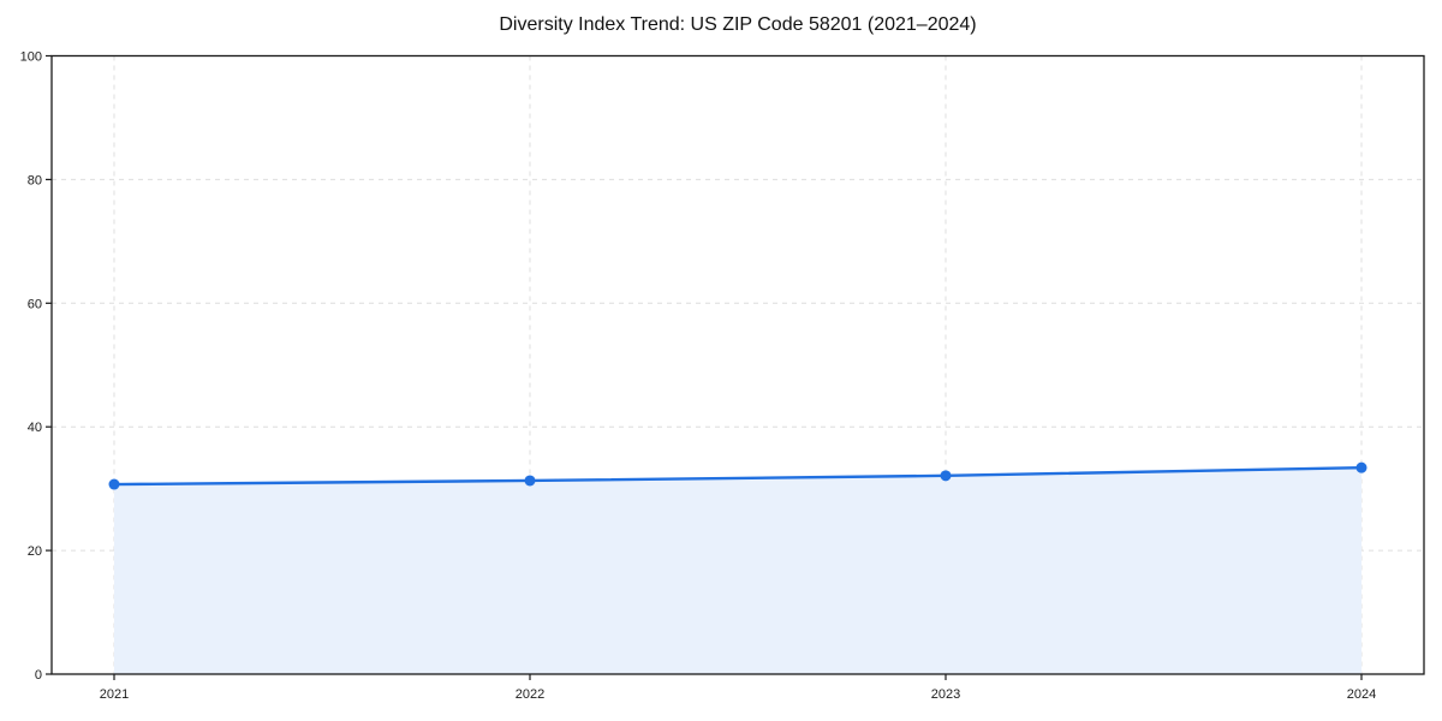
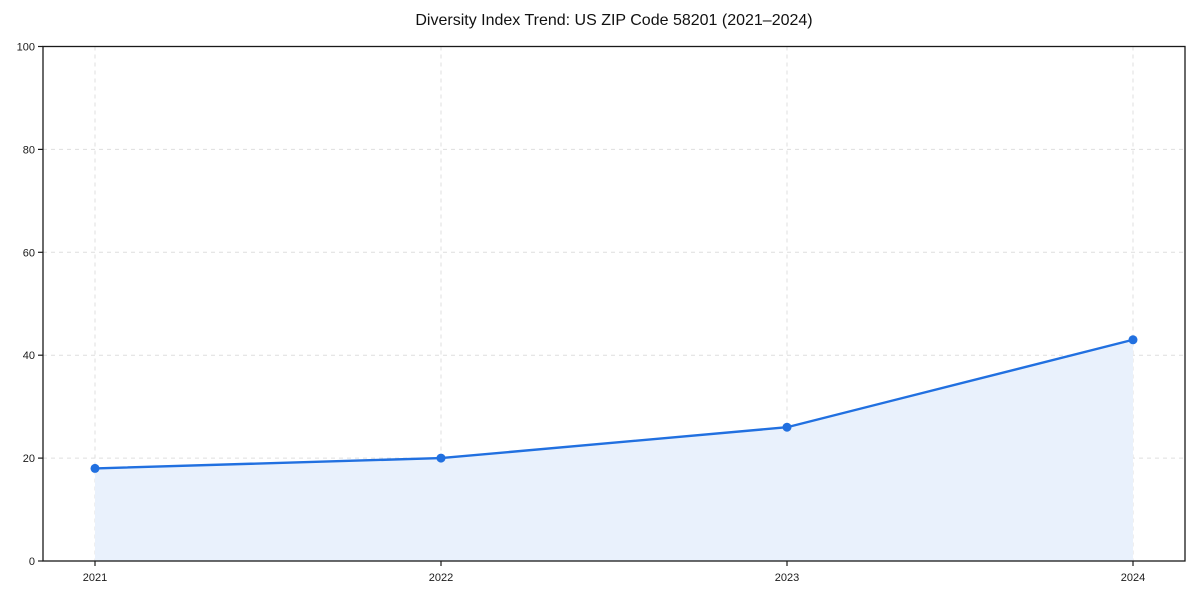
2021: 31 -> 18
2022: 31 -> 20
2023: 32 -> 26
2024: 33 -> 43
